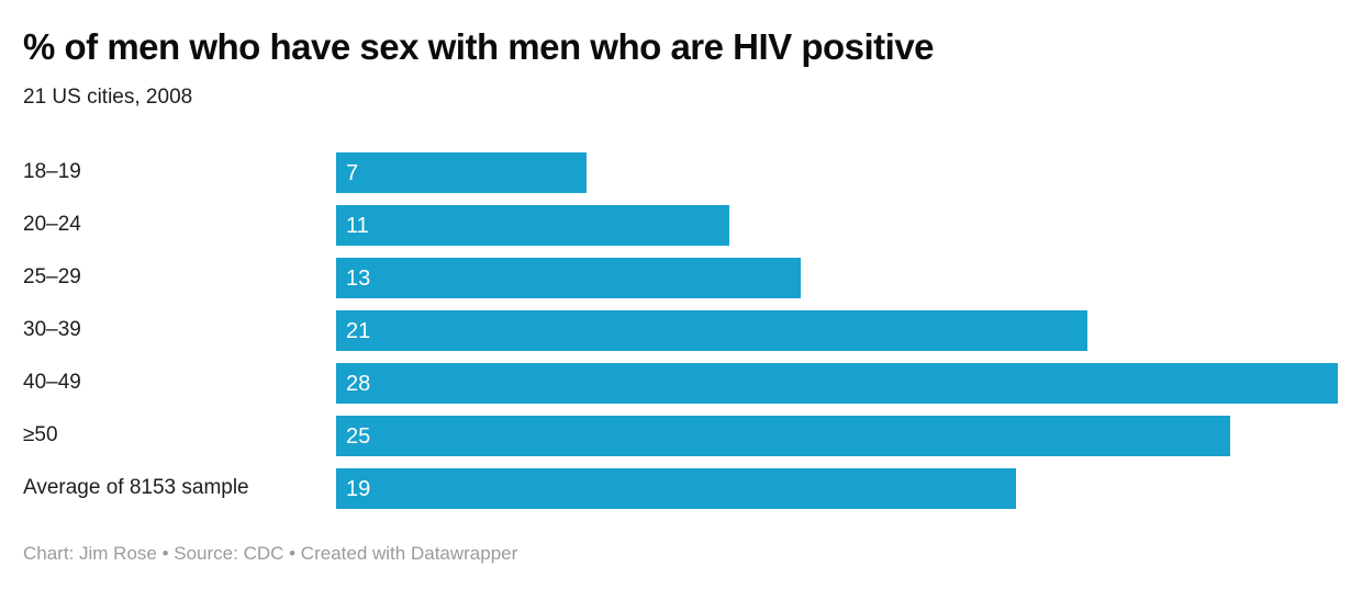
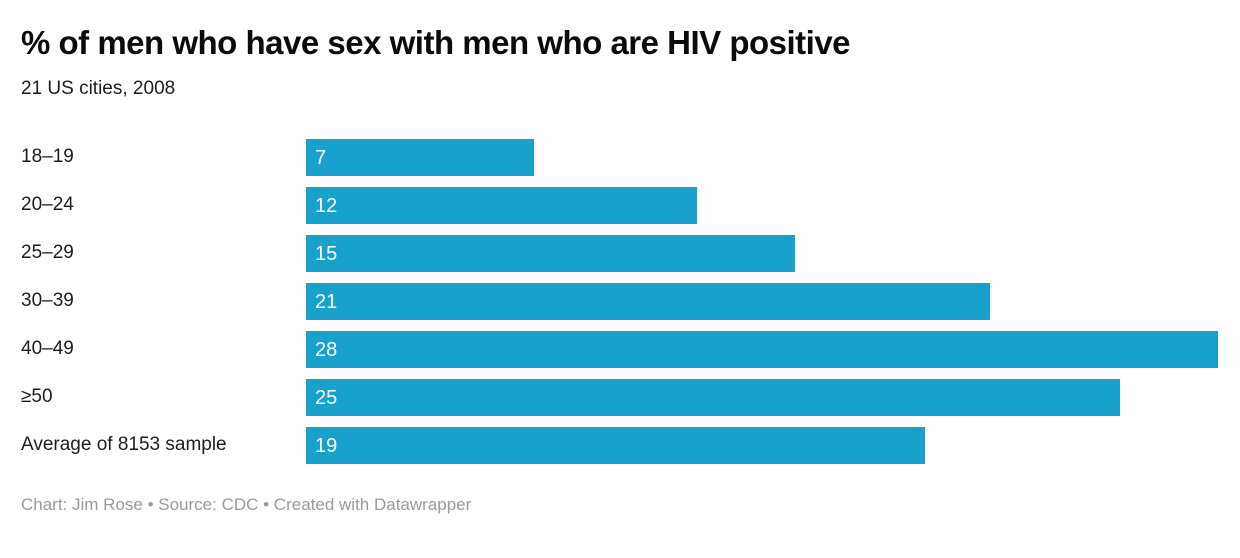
20–24: 11 -> 12
25–29: 13 -> 15
